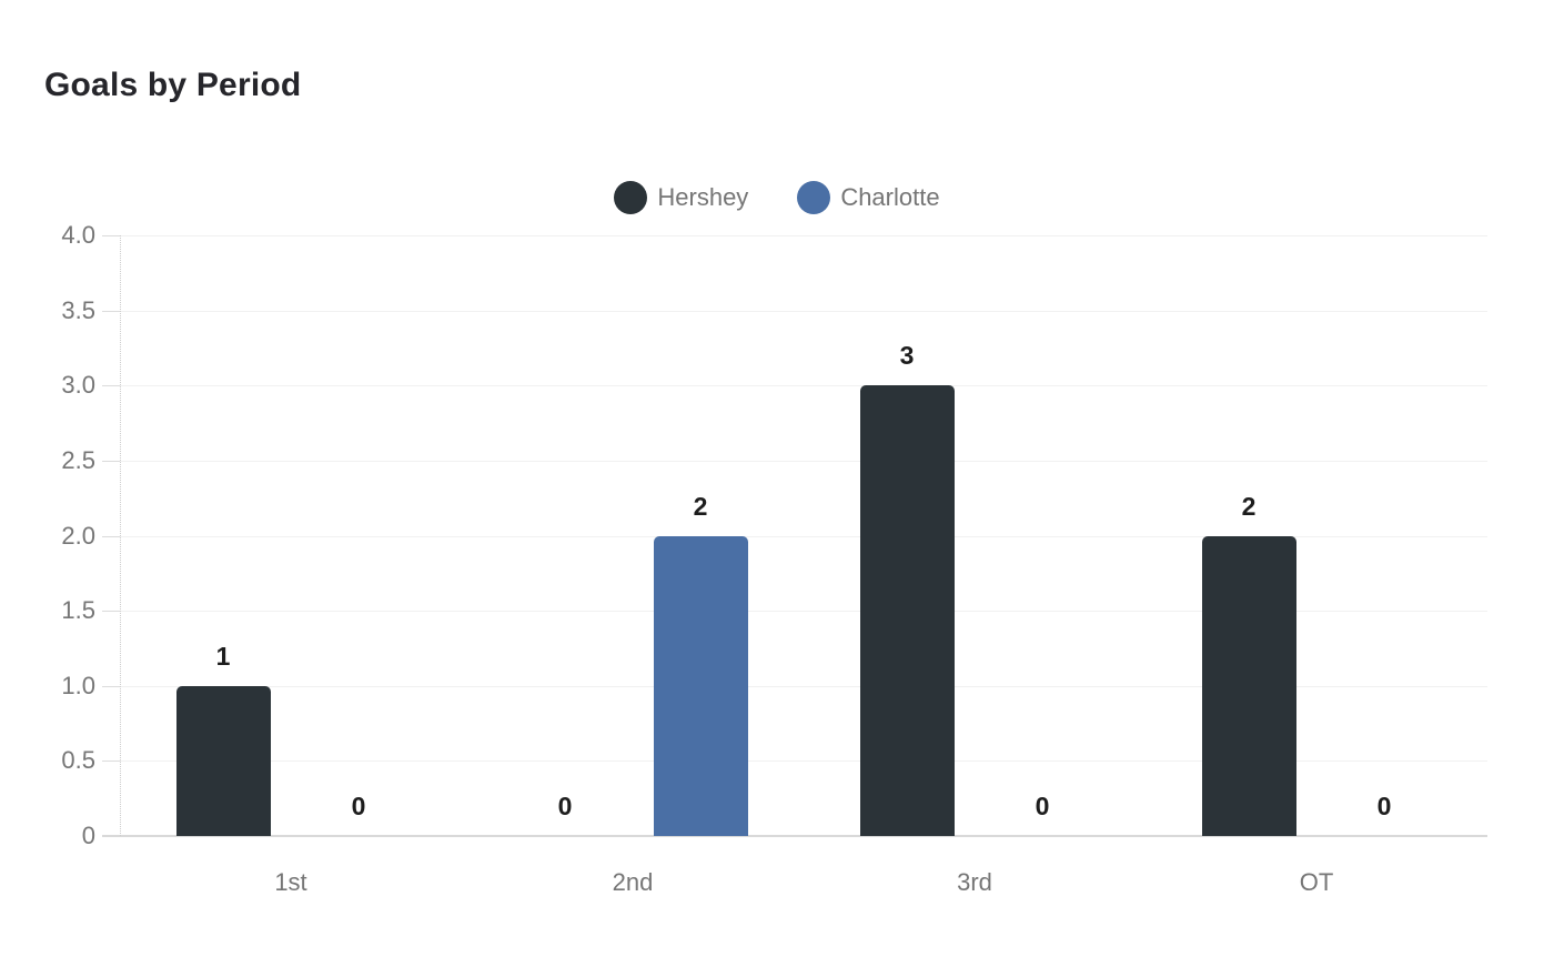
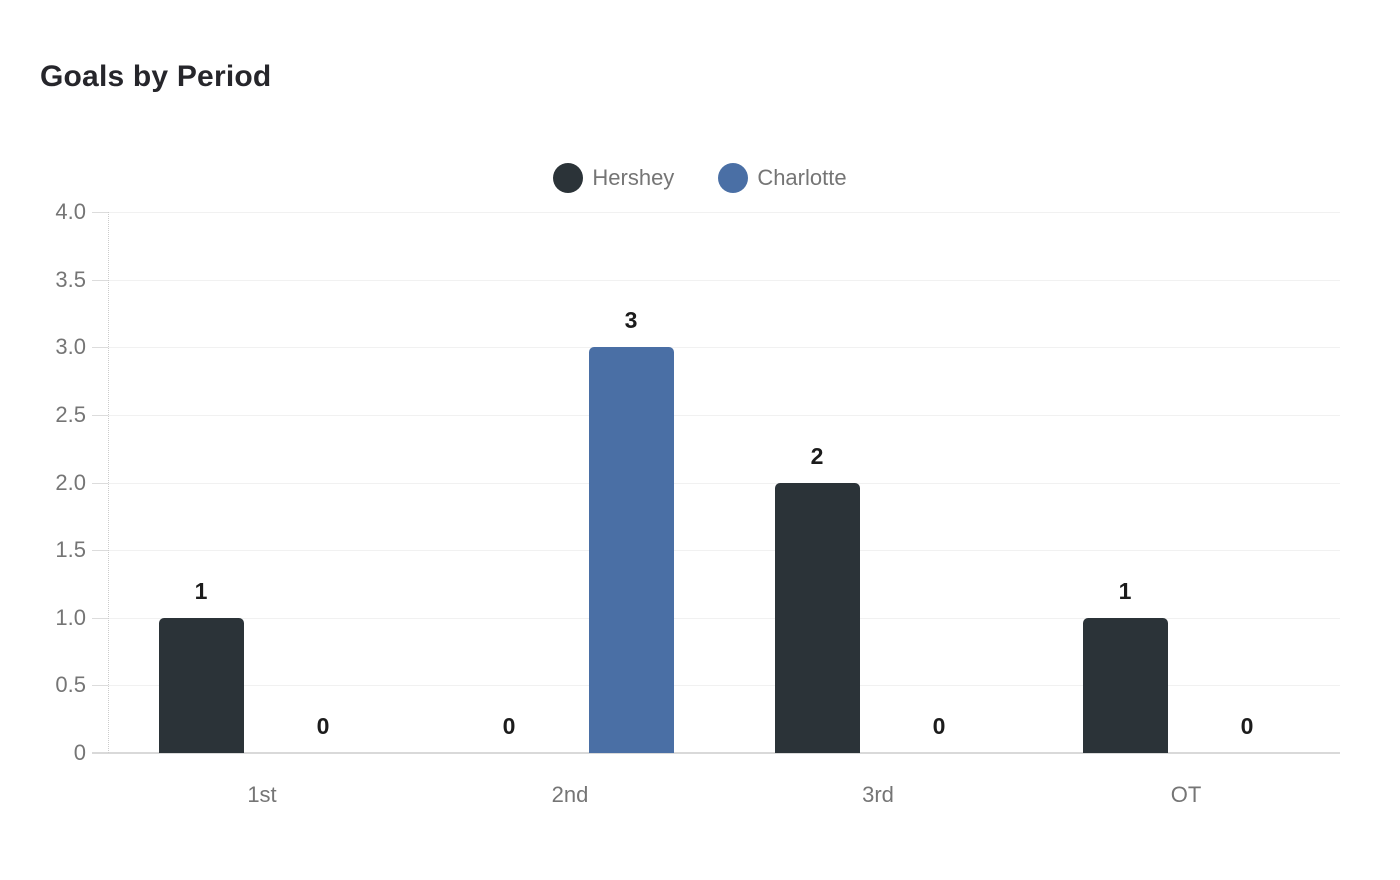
Charlotte/2nd: 2 -> 3
Hershey/3rd: 3 -> 2
Hershey/OT: 2 -> 1
